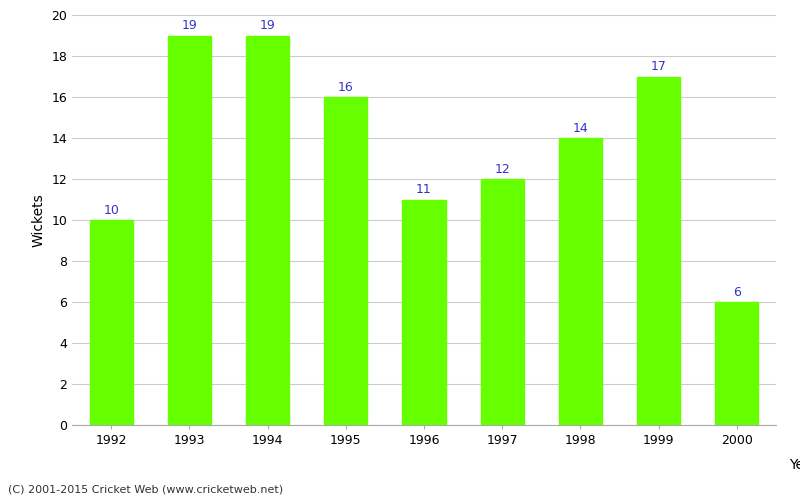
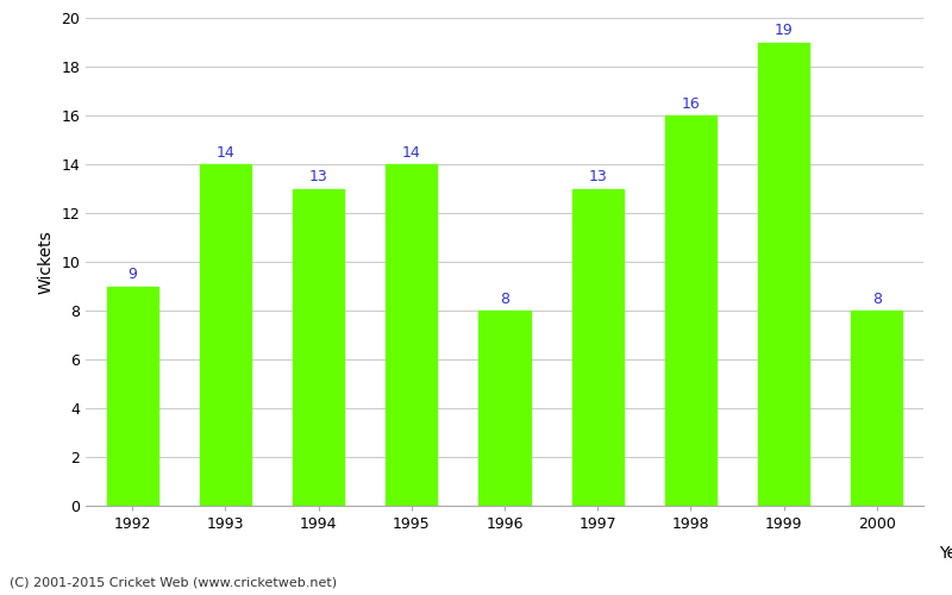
1992: 10 -> 9
1993: 19 -> 14
1994: 19 -> 13
1995: 16 -> 14
1996: 11 -> 8
1997: 12 -> 13
1998: 14 -> 16
1999: 17 -> 19
2000: 6 -> 8
